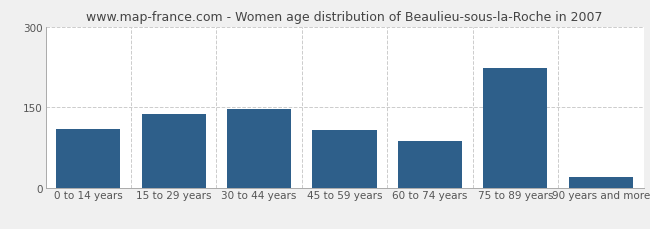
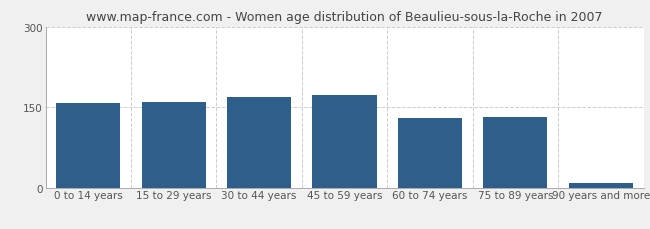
0 to 14 years: 110 -> 158
15 to 29 years: 138 -> 160
30 to 44 years: 146 -> 168
45 to 59 years: 108 -> 173
60 to 74 years: 86 -> 130
75 to 89 years: 222 -> 131
90 years and more: 20 -> 8
